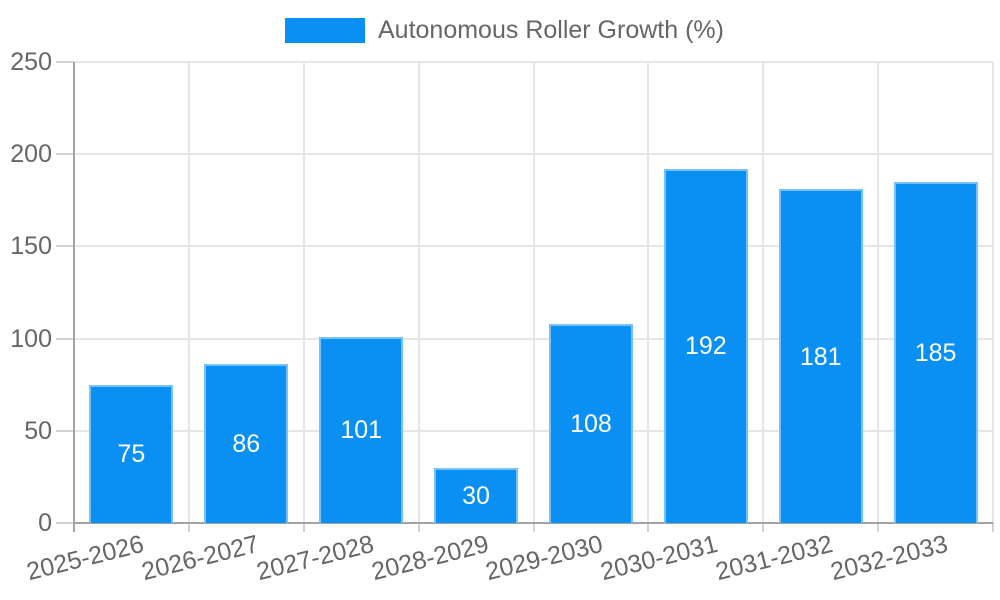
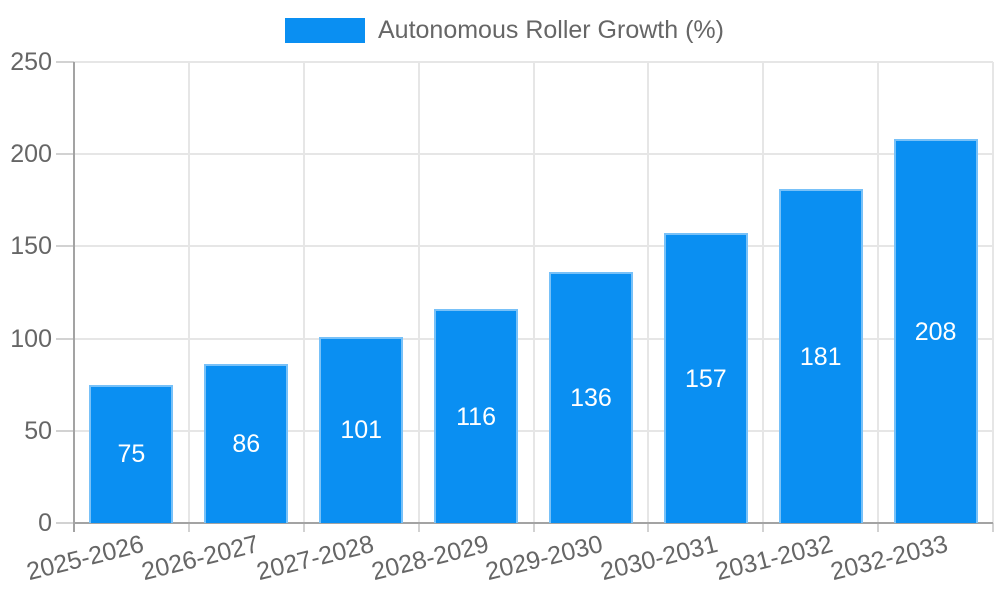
2028-2029: 30 -> 116
2029-2030: 108 -> 136
2030-2031: 192 -> 157
2032-2033: 185 -> 208
